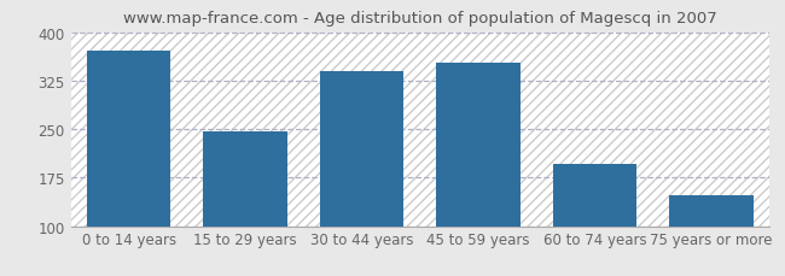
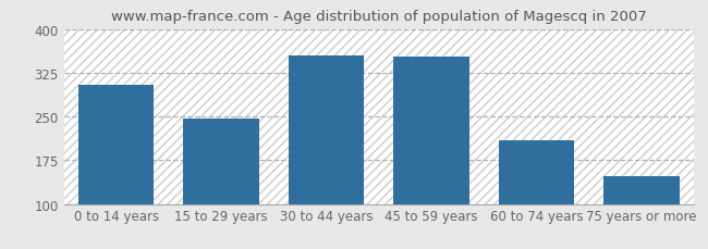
0 to 14 years: 372 -> 305
30 to 44 years: 340 -> 355
60 to 74 years: 196 -> 210
